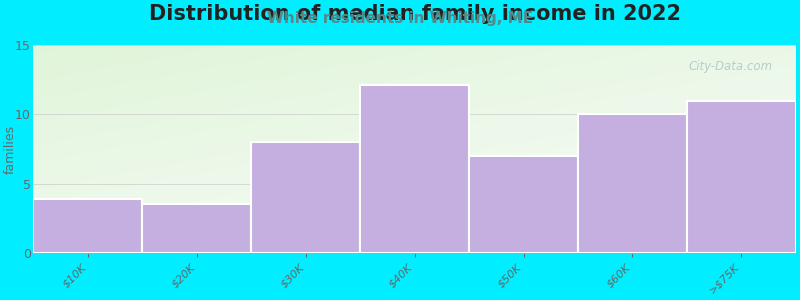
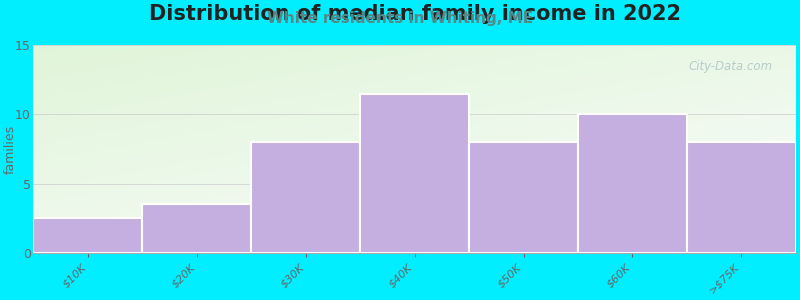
$10K: 3.9 -> 2.5
$40K: 12.1 -> 11.5
$50K: 7.0 -> 8.0
>$75K: 11.0 -> 8.0
